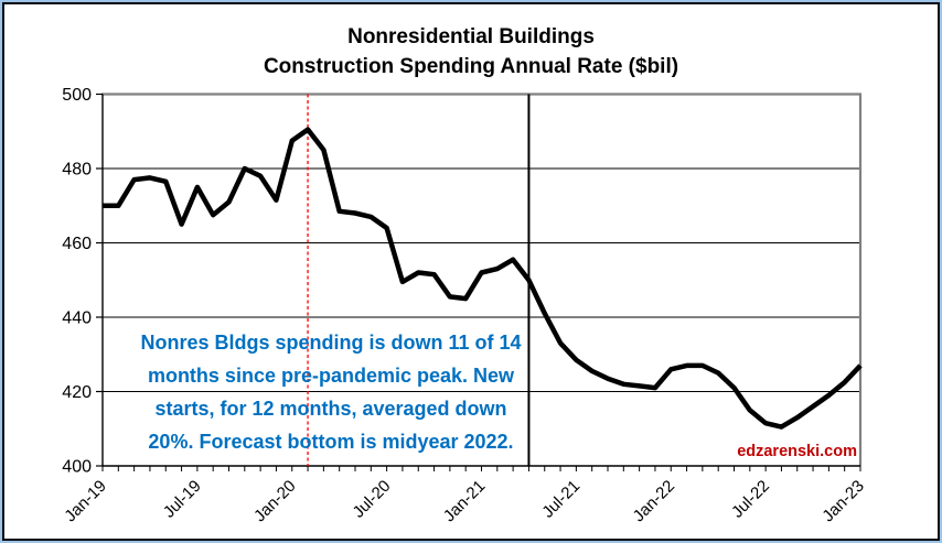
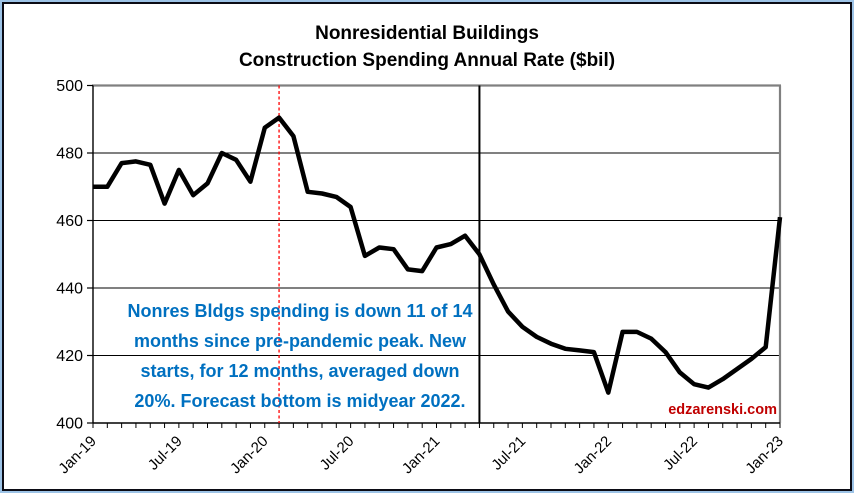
Jan-22: 426 -> 409
Jan-23: 427 -> 461
